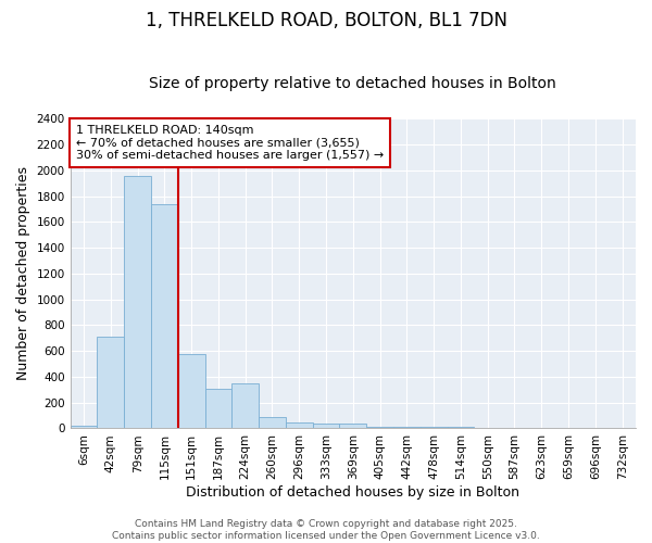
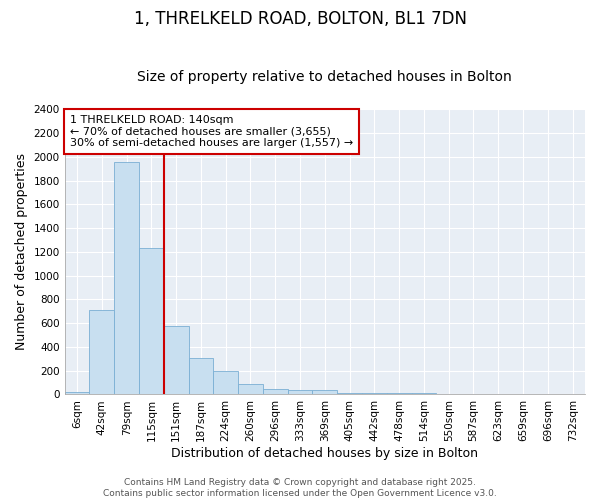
115sqm: 1740 -> 1230
224sqm: 350 -> 200
